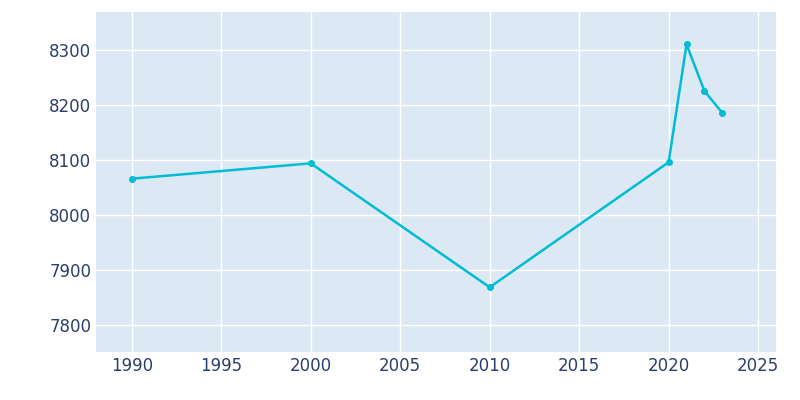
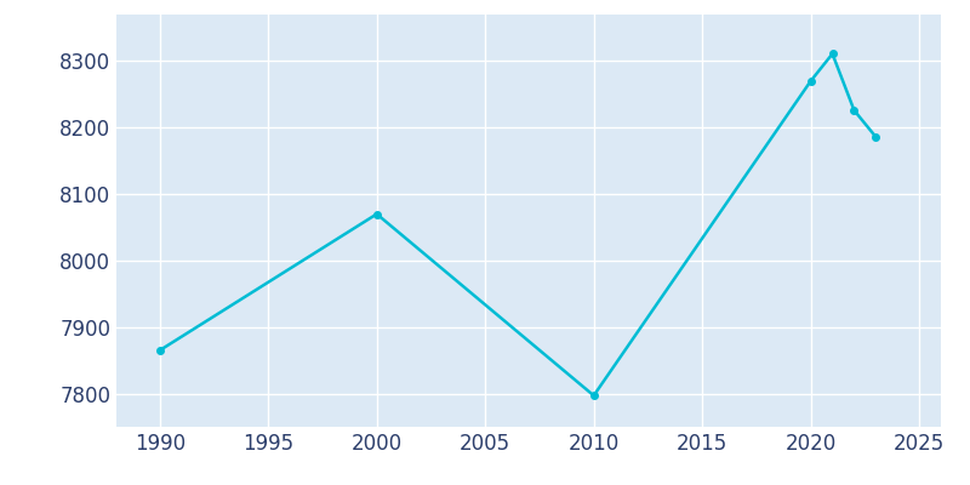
1990: 8066 -> 7865
2000: 8094 -> 8070
2010: 7868 -> 7797
2020: 8096 -> 8270
